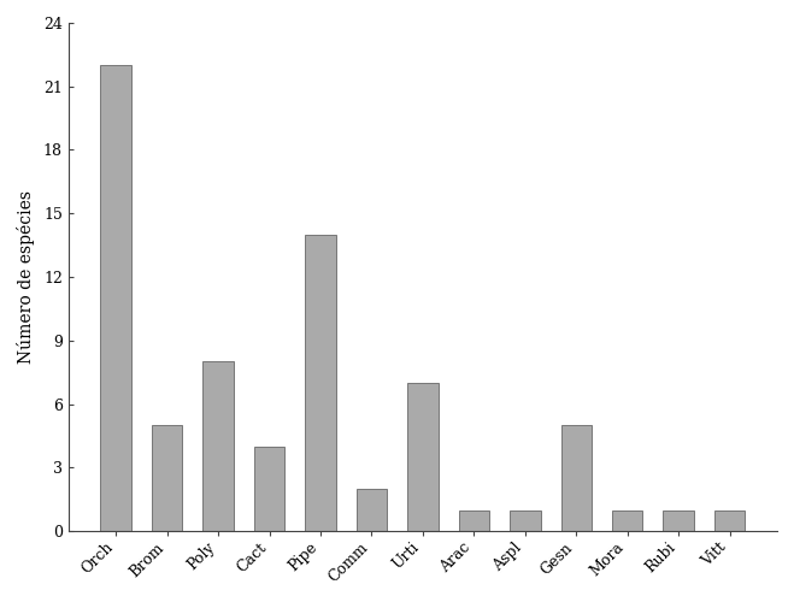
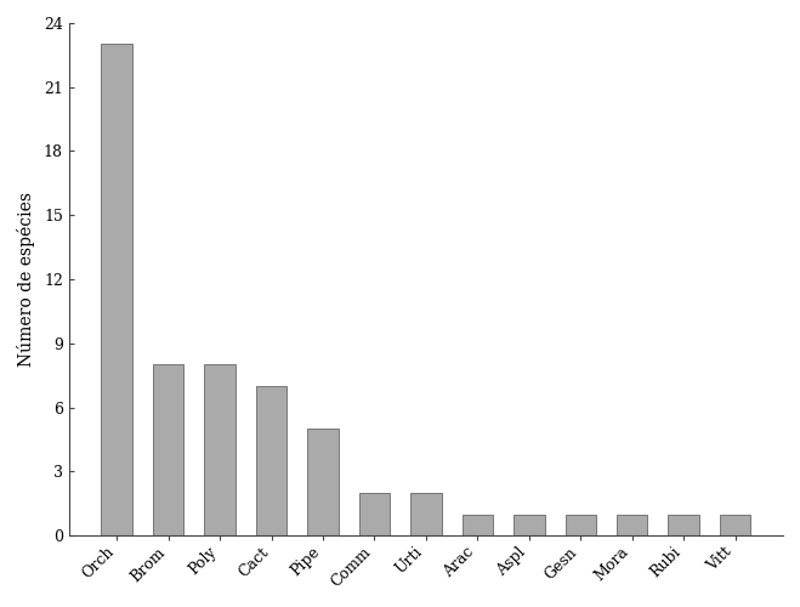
Orch: 22 -> 23
Brom: 5 -> 8
Cact: 4 -> 7
Pipe: 14 -> 5
Urti: 7 -> 2
Gesn: 5 -> 1
